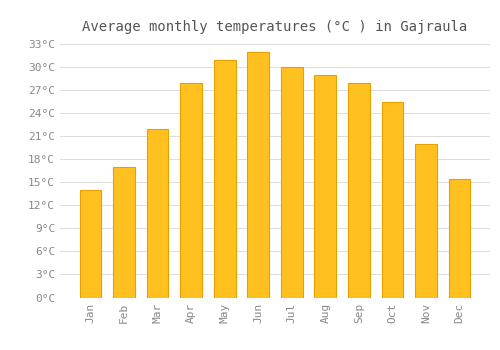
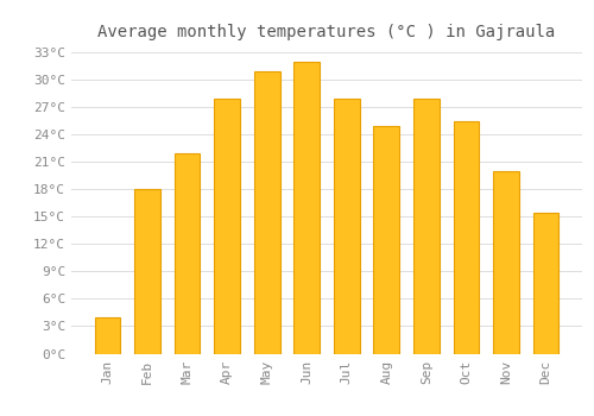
Jan: 14.0°C -> 4.0°C
Feb: 17.0°C -> 18.0°C
Jul: 30.0°C -> 28.0°C
Aug: 29.0°C -> 25.0°C
